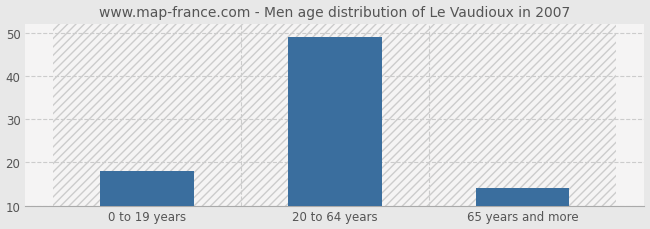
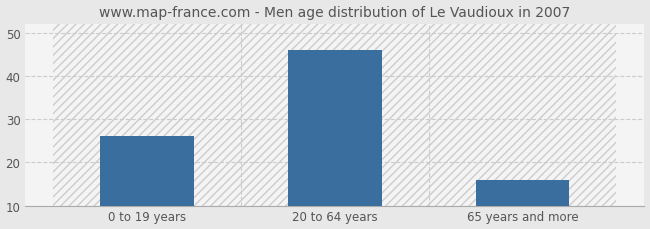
0 to 19 years: 18 -> 26
20 to 64 years: 49 -> 46
65 years and more: 14 -> 16
